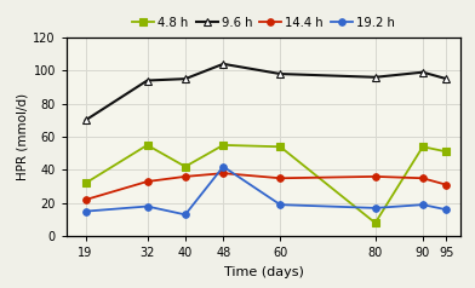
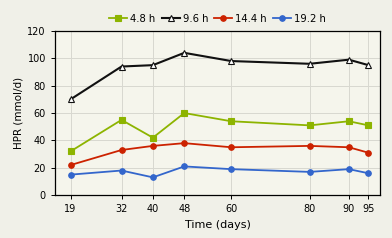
4.8 h/48: 55 -> 60
19.2 h/48: 42 -> 21
4.8 h/80: 8 -> 51
